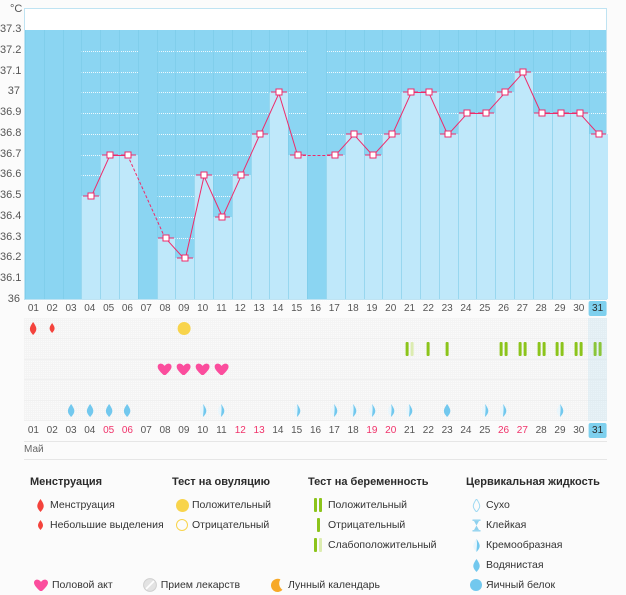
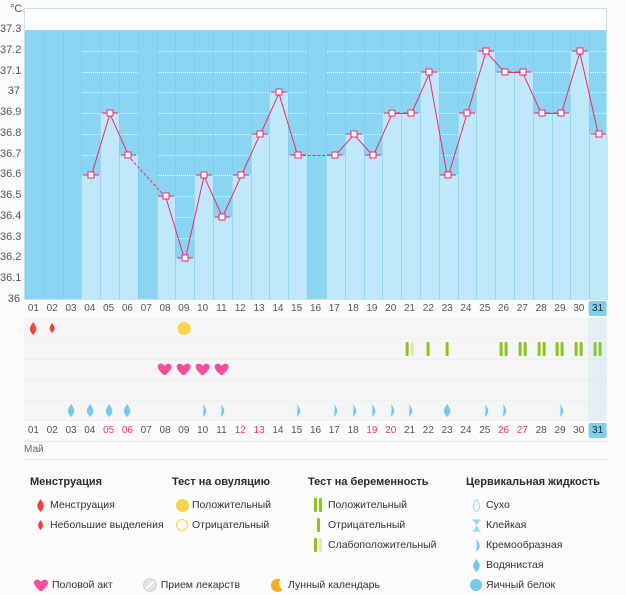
04: 36.5 -> 36.6
05: 36.7 -> 36.9
08: 36.3 -> 36.5
20: 36.8 -> 36.9
21: 37.0 -> 36.9
22: 37.0 -> 37.1
23: 36.8 -> 36.6
25: 36.9 -> 37.2
26: 37.0 -> 37.1
30: 36.9 -> 37.2
